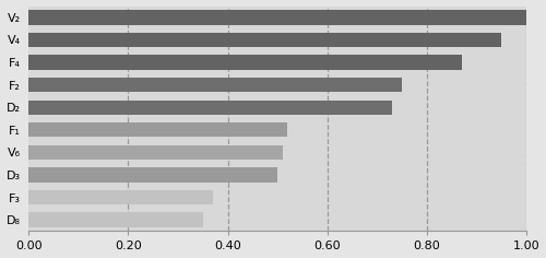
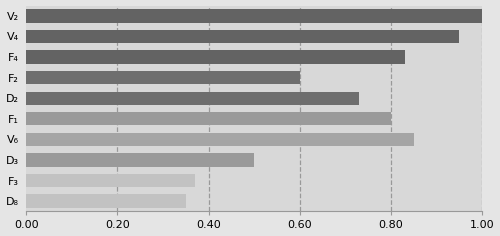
F₄: 0.87 -> 0.83
F₂: 0.75 -> 0.60
F₁: 0.52 -> 0.80
V₆: 0.51 -> 0.85
